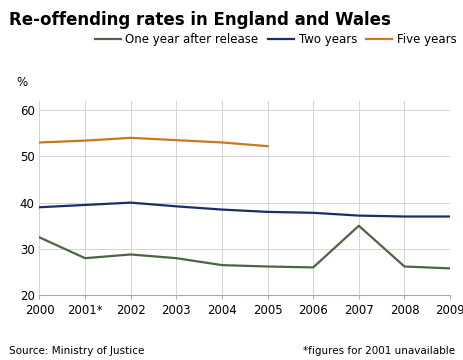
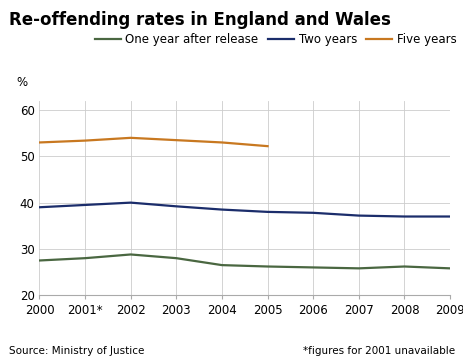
One year after release/2000: 32.5 -> 27.5
One year after release/2007: 35.0 -> 25.8
